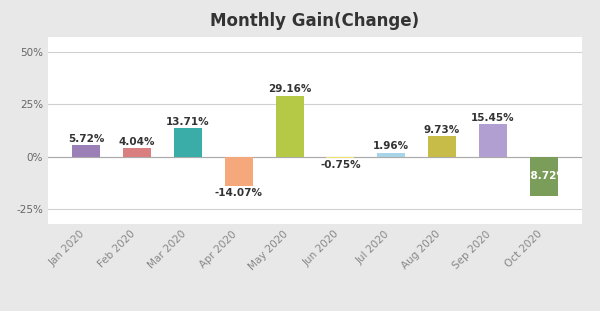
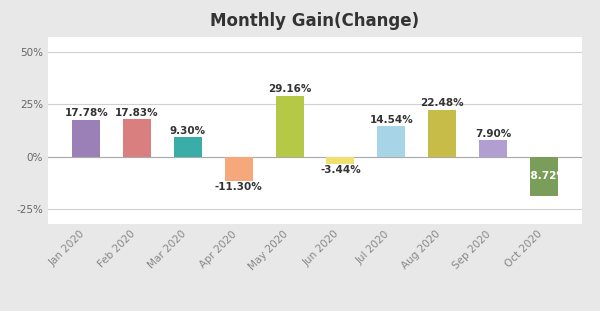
Jan 2020: 5.72% -> 17.78%
Feb 2020: 4.04% -> 17.83%
Mar 2020: 13.71% -> 9.30%
Apr 2020: -14.07% -> -11.30%
Jun 2020: -0.75% -> -3.44%
Jul 2020: 1.96% -> 14.54%
Aug 2020: 9.73% -> 22.48%
Sep 2020: 15.45% -> 7.90%
